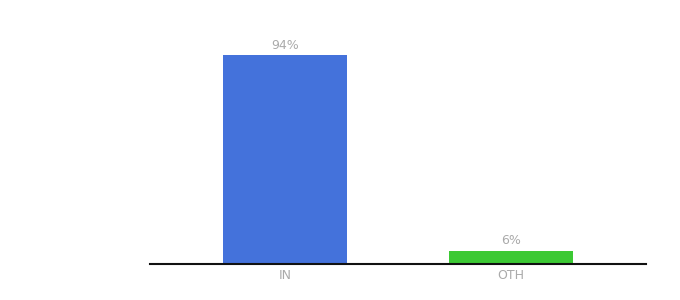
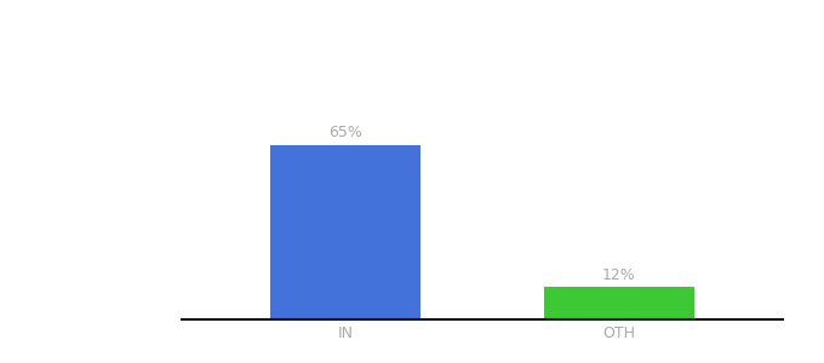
IN: 94% -> 65%
OTH: 6% -> 12%
